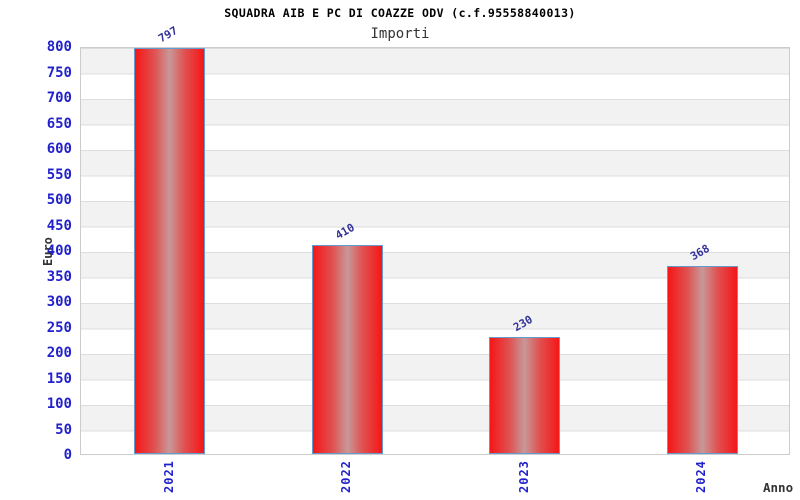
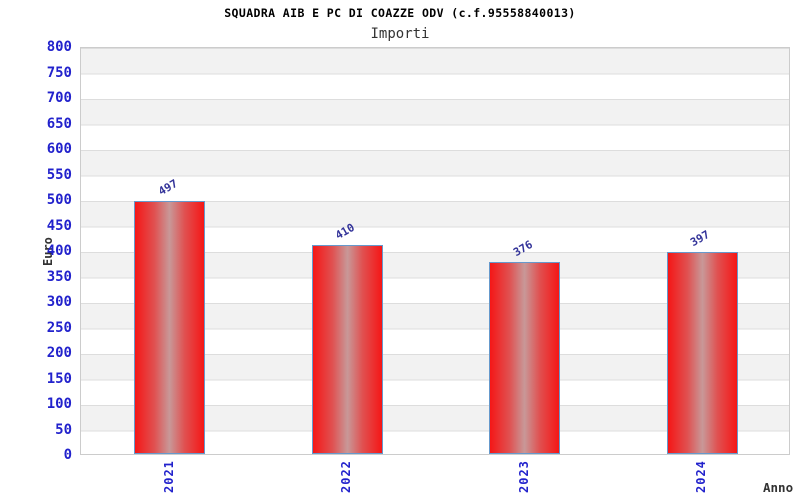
2021: 797 -> 497
2023: 230 -> 376
2024: 368 -> 397
